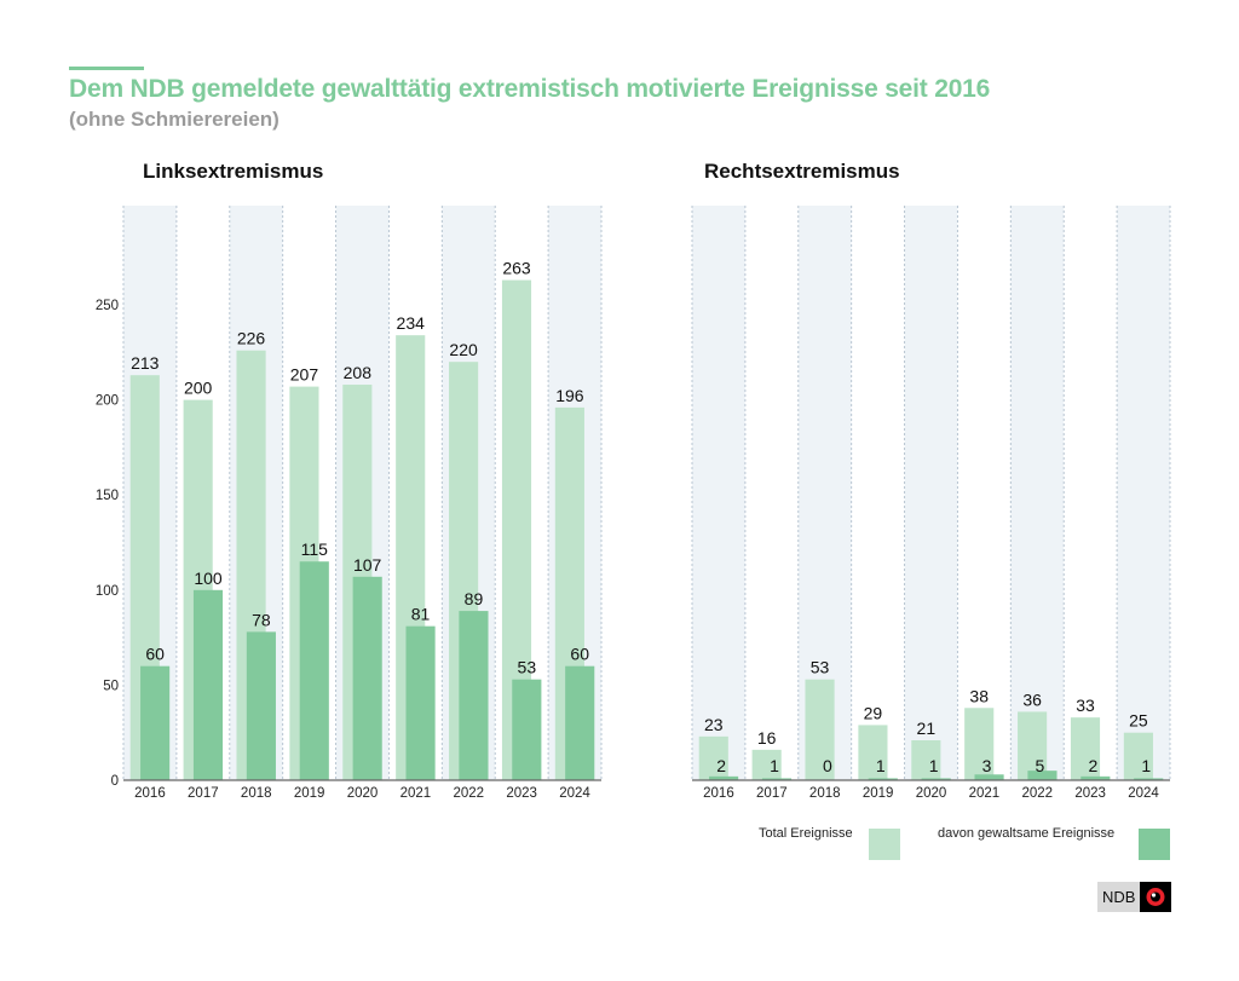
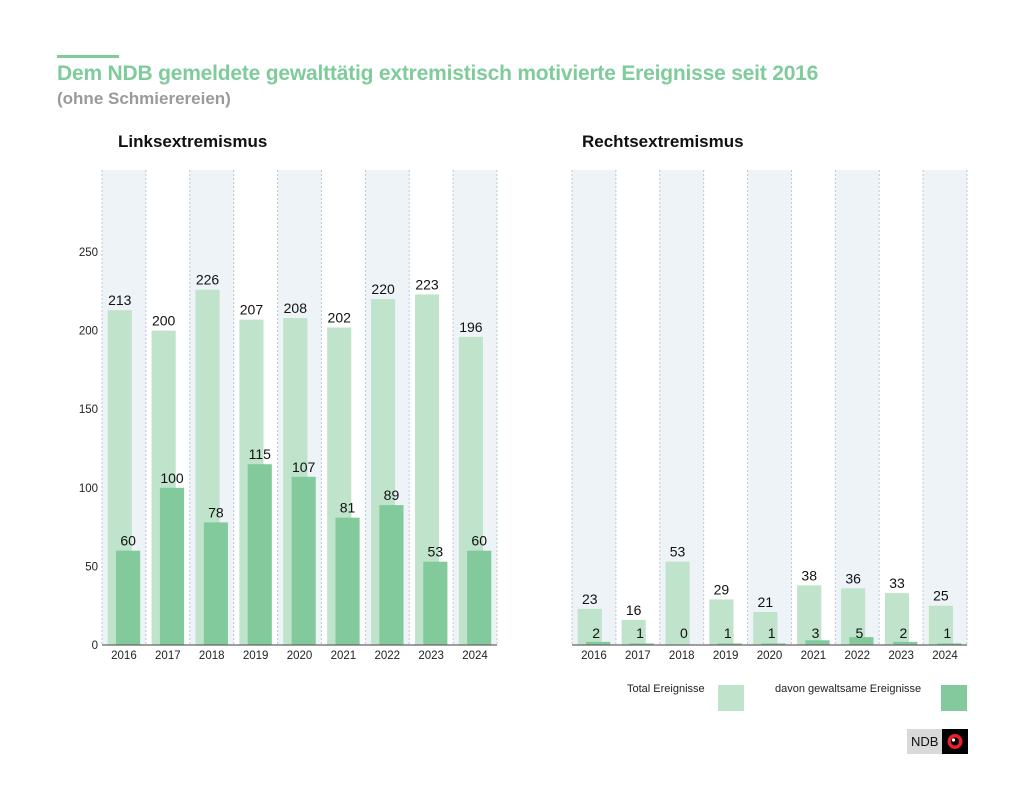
Linksextremismus/Total Ereignisse/2021: 234 -> 202
Linksextremismus/Total Ereignisse/2023: 263 -> 223
